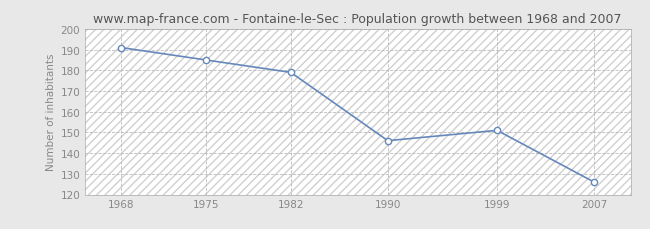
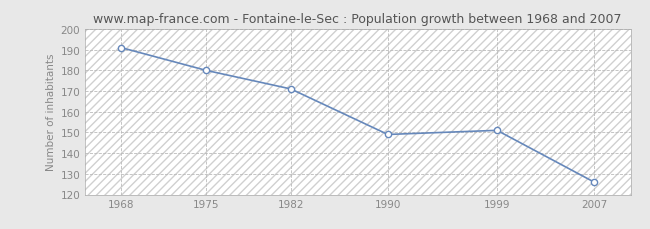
1975: 185 -> 180
1982: 179 -> 171
1990: 146 -> 149
